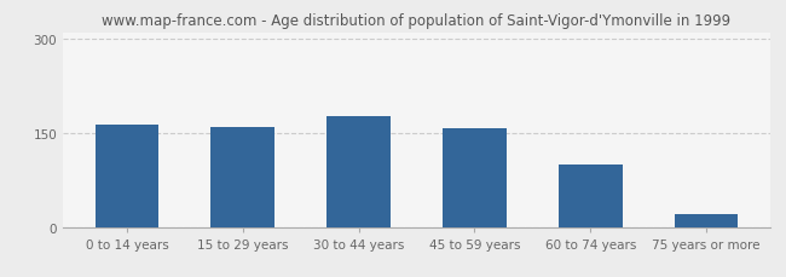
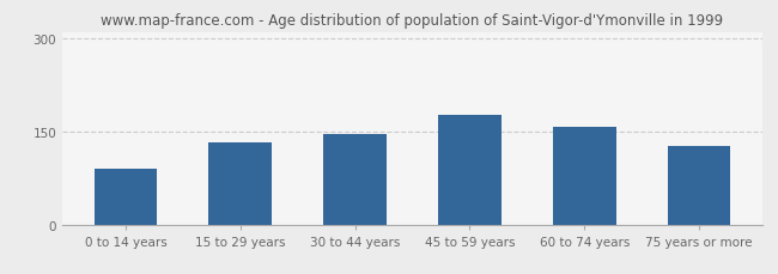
0 to 14 years: 163 -> 90
15 to 29 years: 160 -> 132
30 to 44 years: 176 -> 146
45 to 59 years: 157 -> 176
60 to 74 years: 99 -> 158
75 years or more: 20 -> 126
